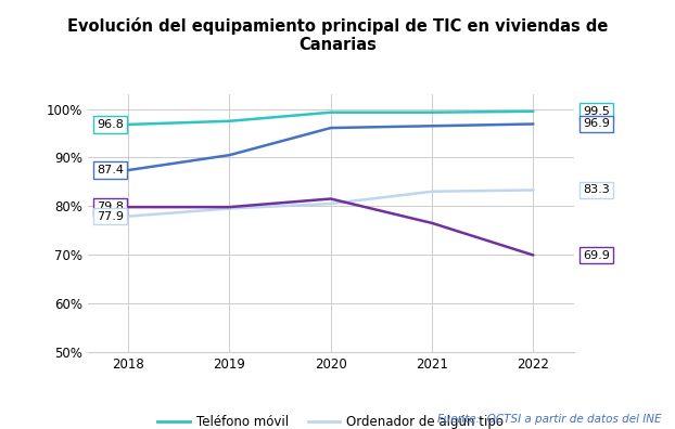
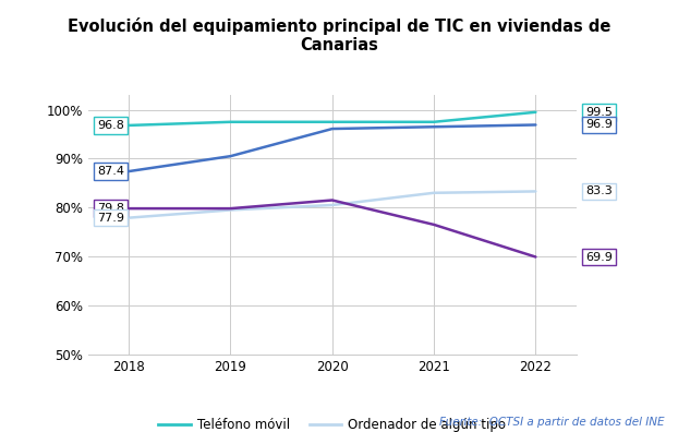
Teléfono móvil/2020: 99.3% -> 97.5%
Teléfono móvil/2021: 99.3% -> 97.5%
